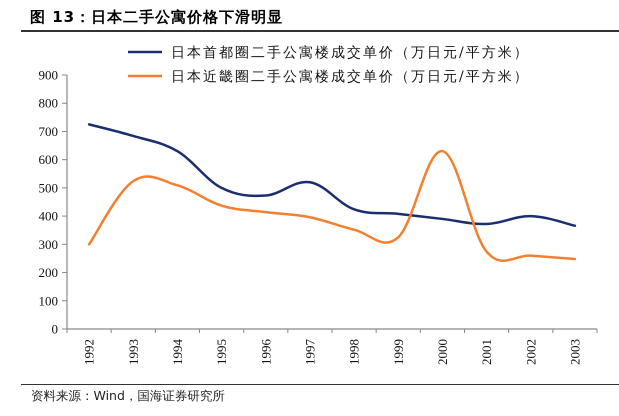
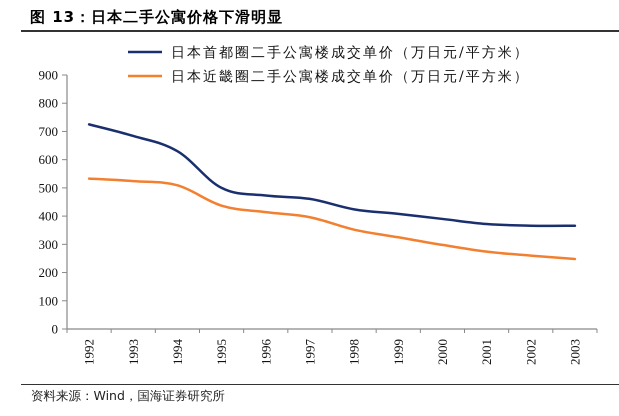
日本近畿圈二手公寓楼成交单价（万日元/平方米）/1992: 300 -> 530
日本首都圈二手公寓楼成交单价（万日元/平方米）/1997: 520 -> 460
日本近畿圈二手公寓楼成交单价（万日元/平方米）/2000: 630 -> 300
日本首都圈二手公寓楼成交单价（万日元/平方米）/2002: 400 -> 370
